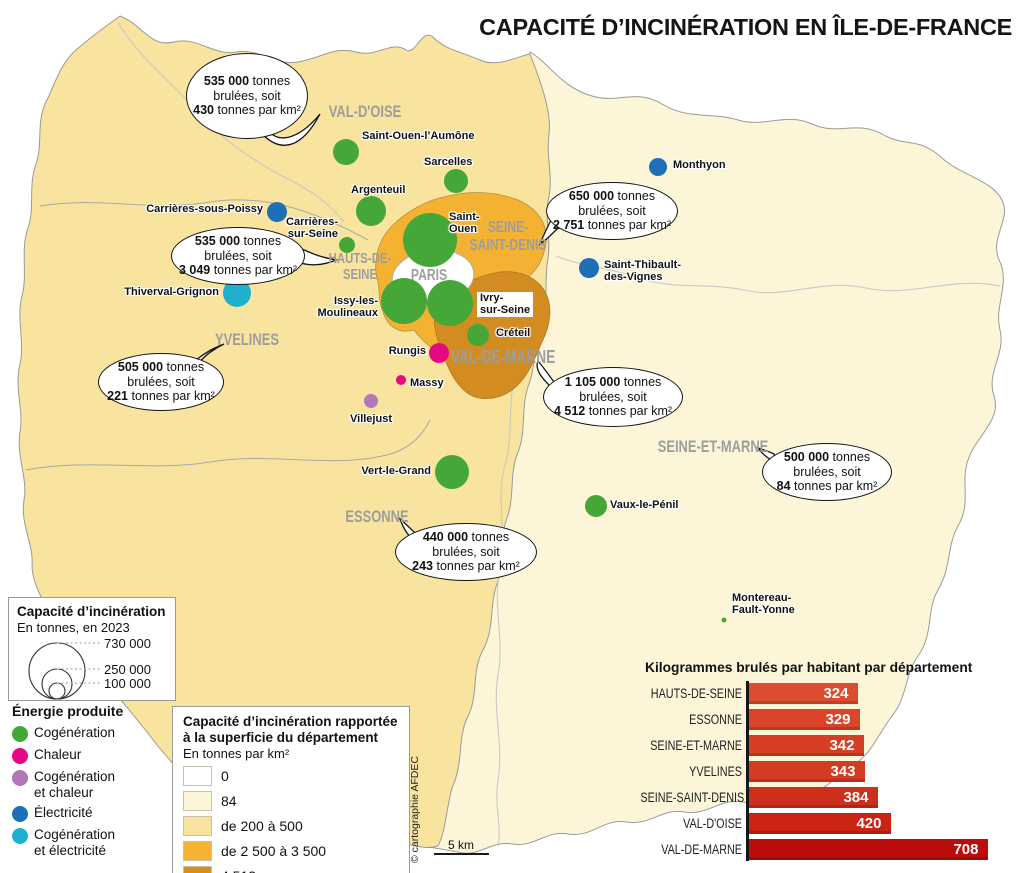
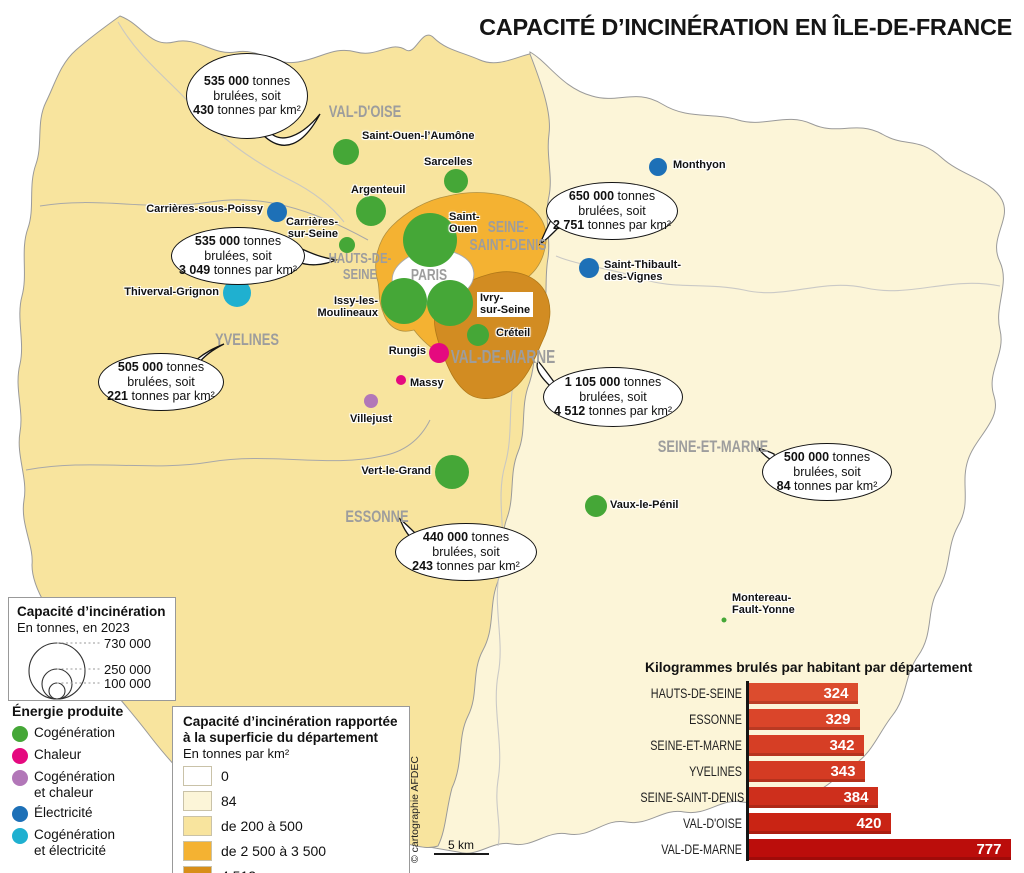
VAL-DE-MARNE: 708 -> 777
